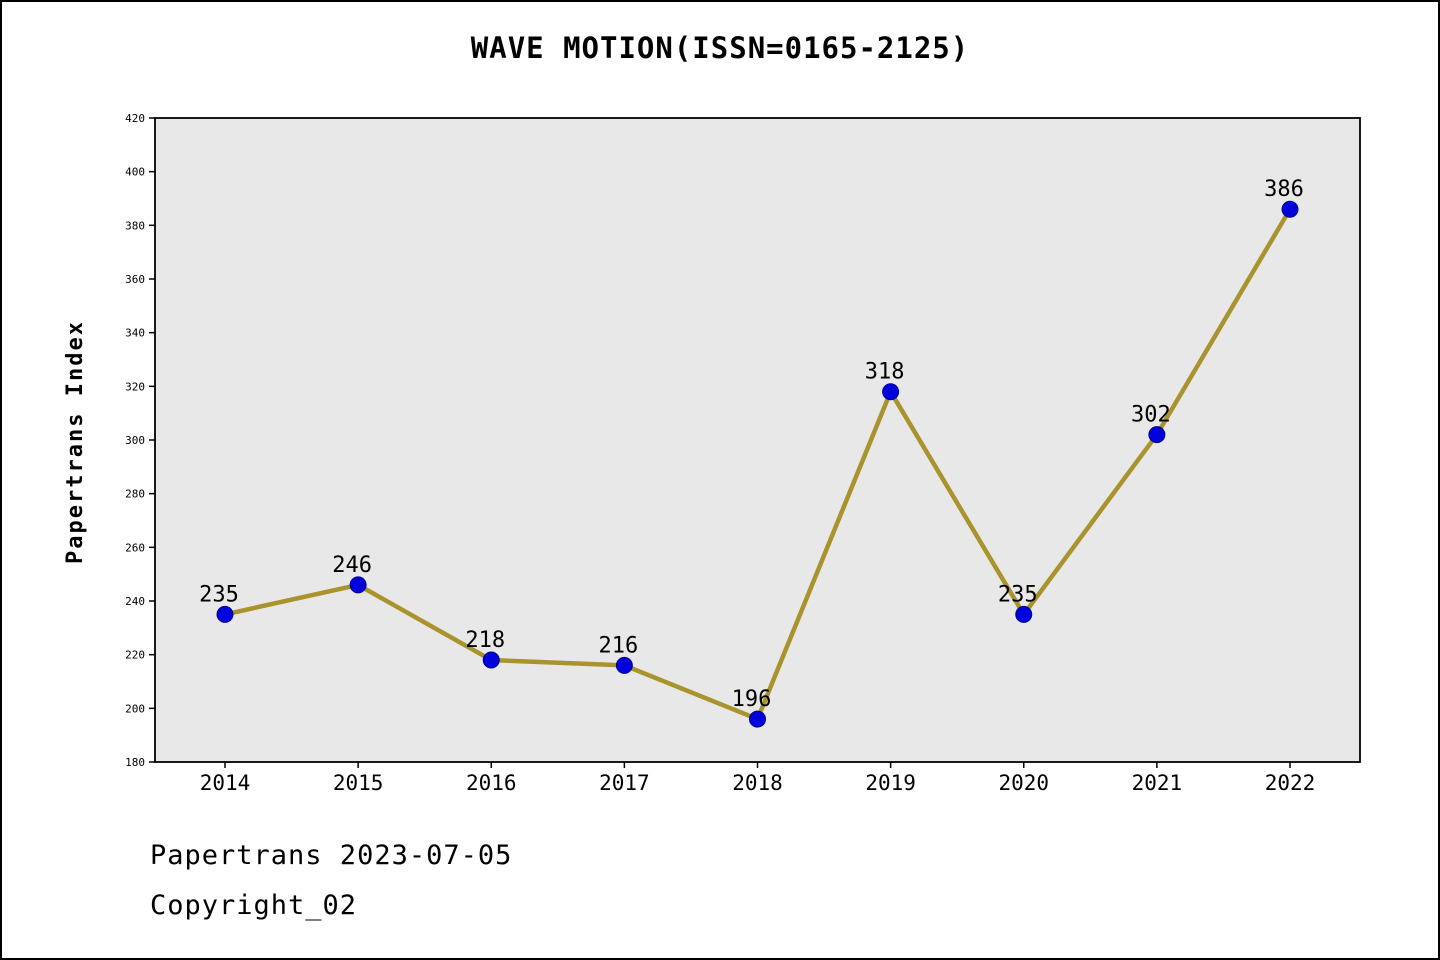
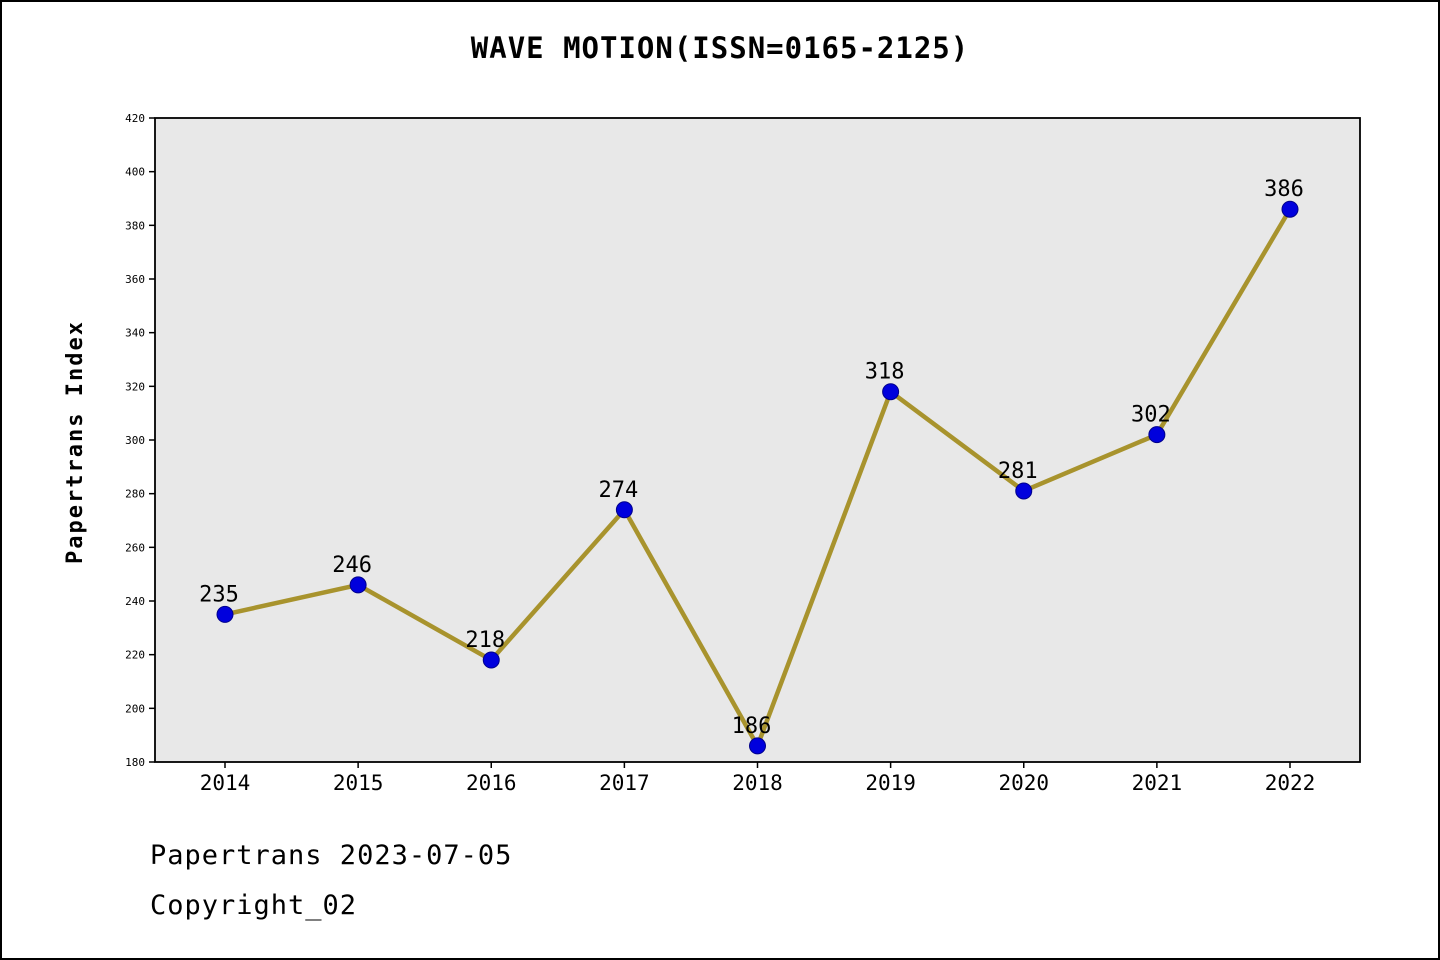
2017: 216 -> 274
2018: 196 -> 186
2020: 235 -> 281
